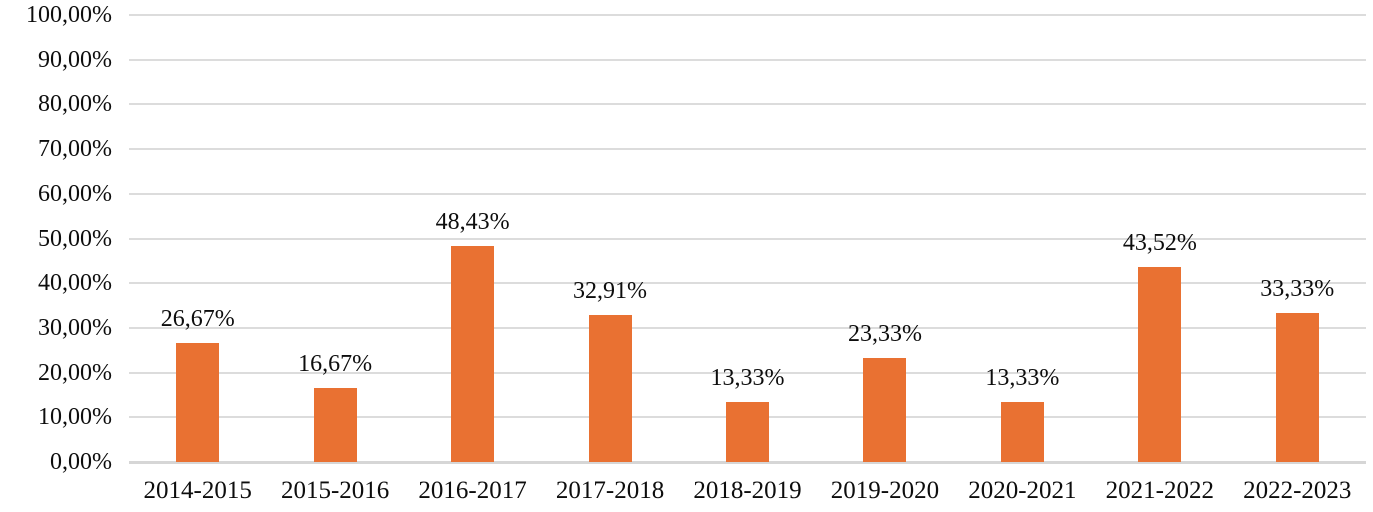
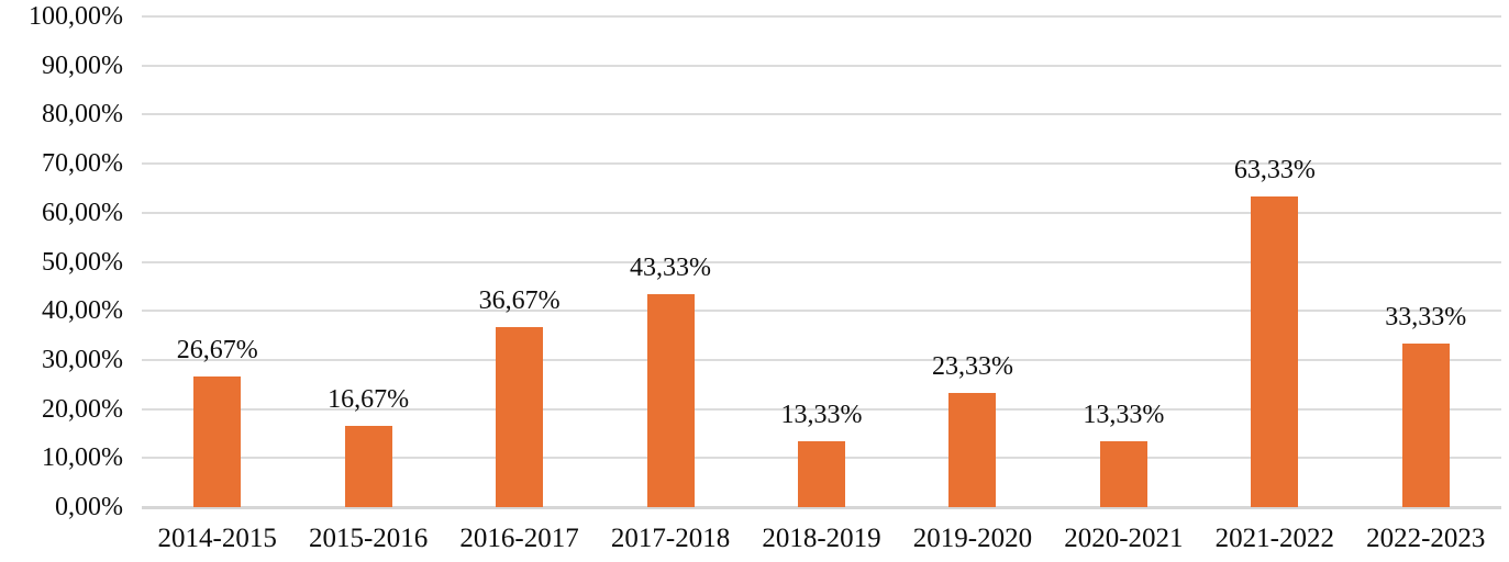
2016-2017: 48,43% -> 36,67%
2017-2018: 32,91% -> 43,33%
2021-2022: 43,52% -> 63,33%
